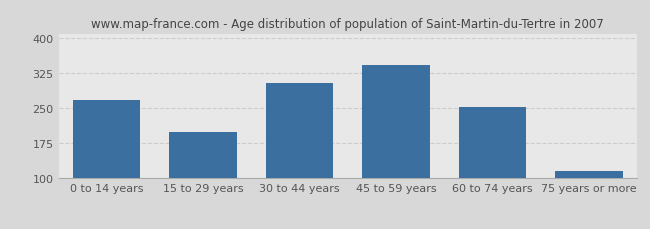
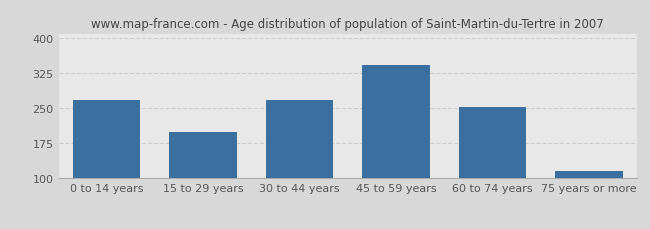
30 to 44 years: 305 -> 268
